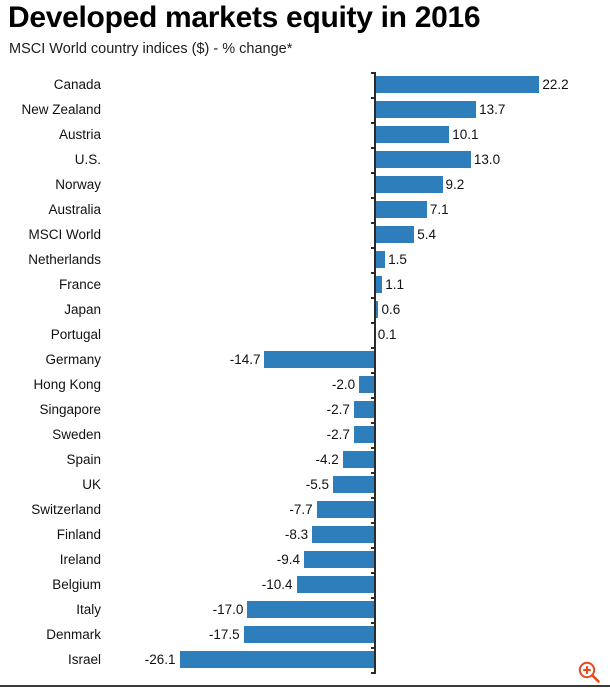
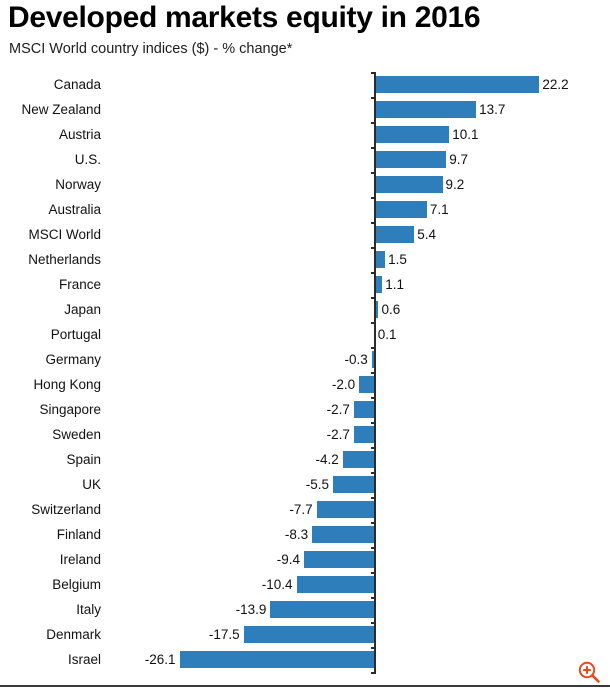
U.S.: 13.0 -> 9.7
Germany: -14.7 -> -0.3
Italy: -17.0 -> -13.9
